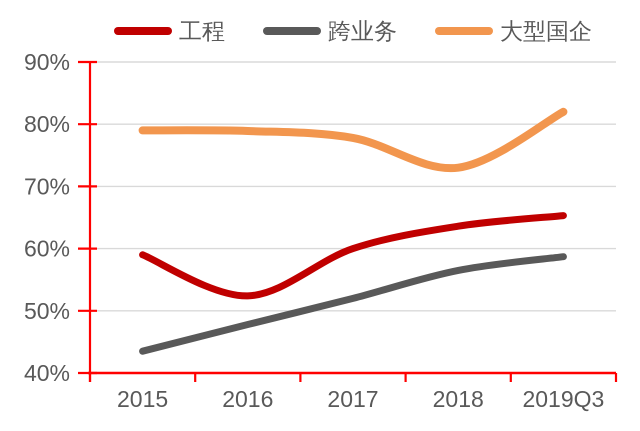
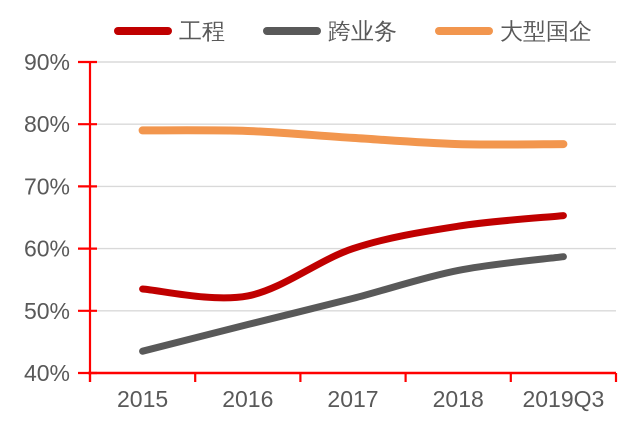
工程/2015: 59% -> 54%
大型国企/2018: 73% -> 77%
大型国企/2019Q3: 82% -> 77%
